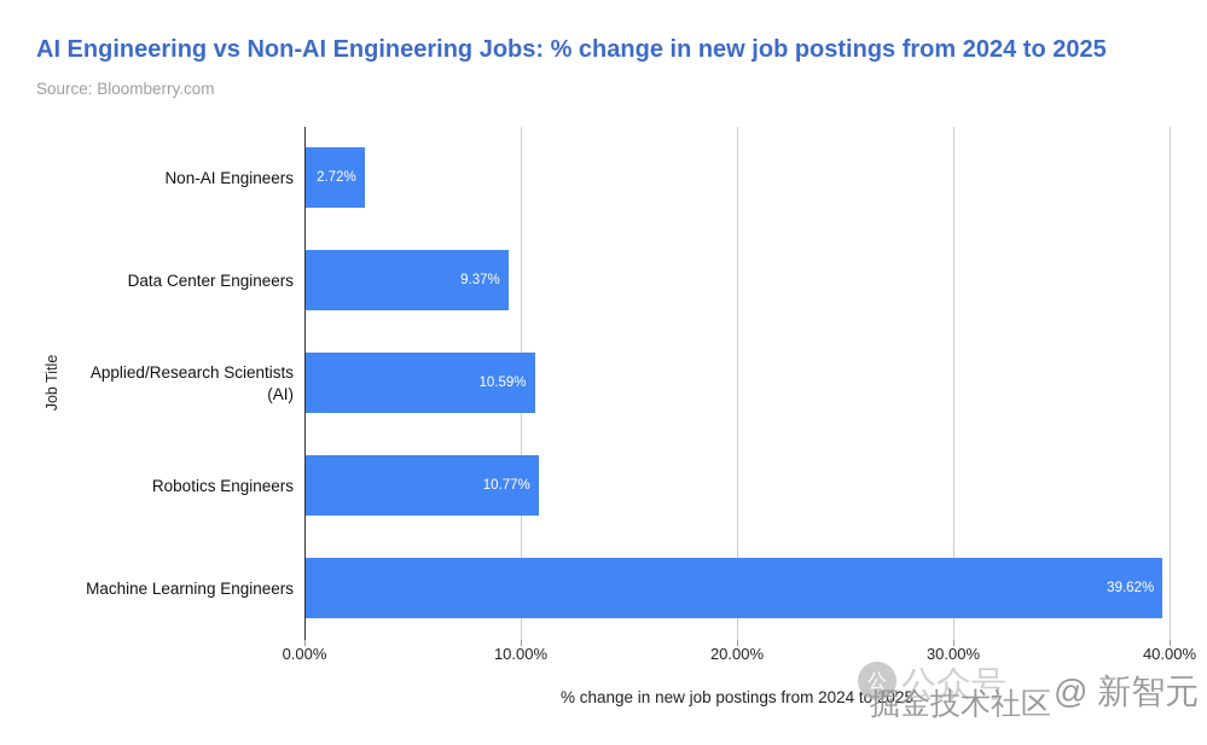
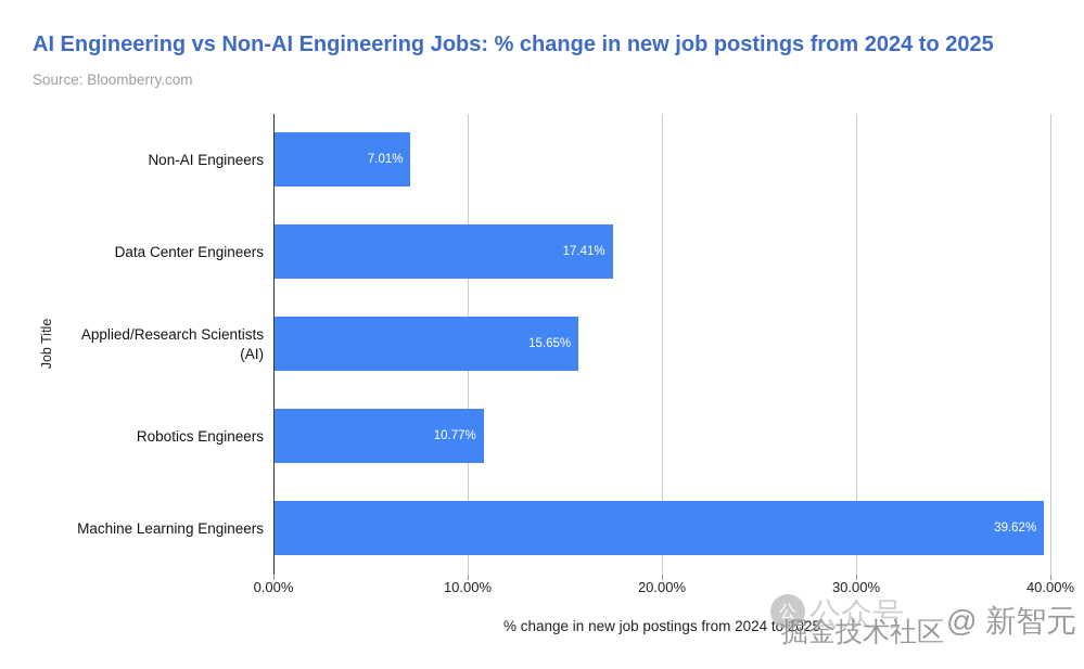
Non-AI Engineers: 2.72% -> 7.01%
Data Center Engineers: 9.37% -> 17.41%
Applied/Research Scientists (AI): 10.59% -> 15.65%
